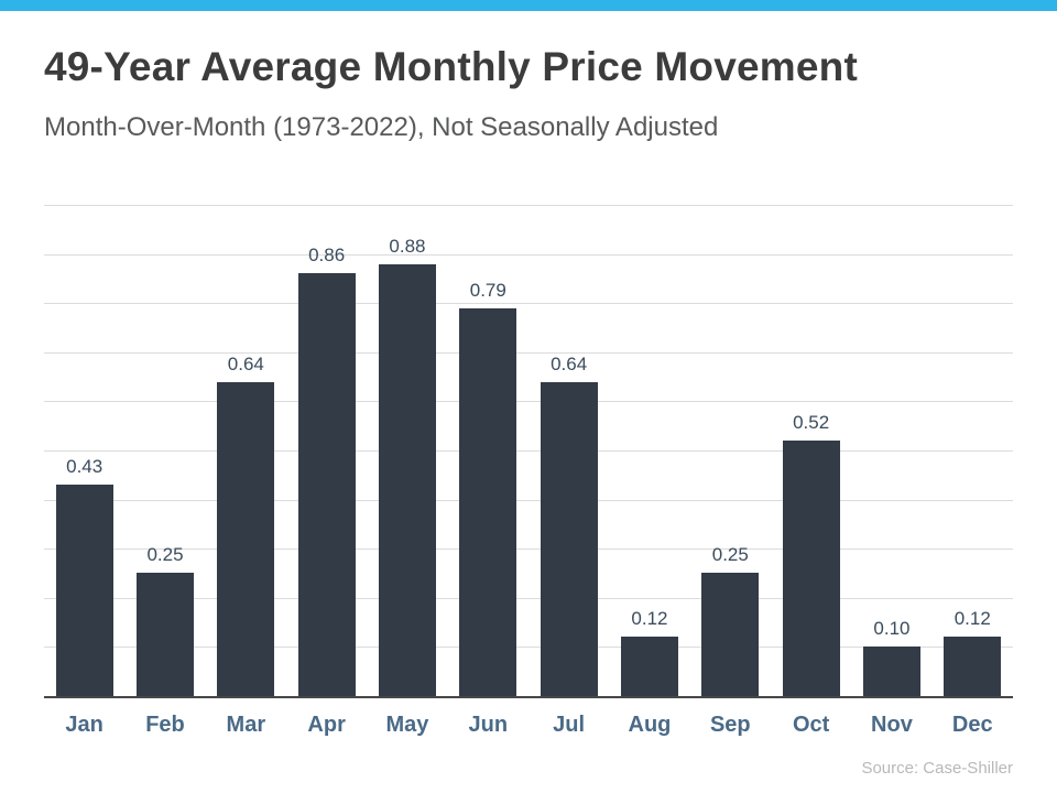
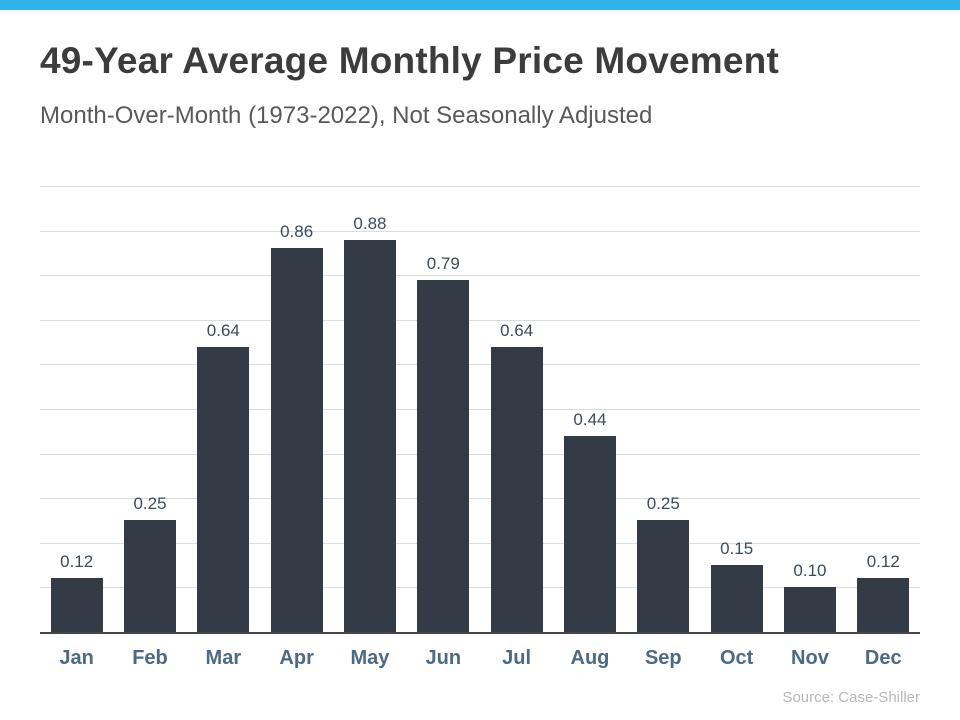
Jan: 0.43 -> 0.12
Aug: 0.12 -> 0.44
Oct: 0.52 -> 0.15
